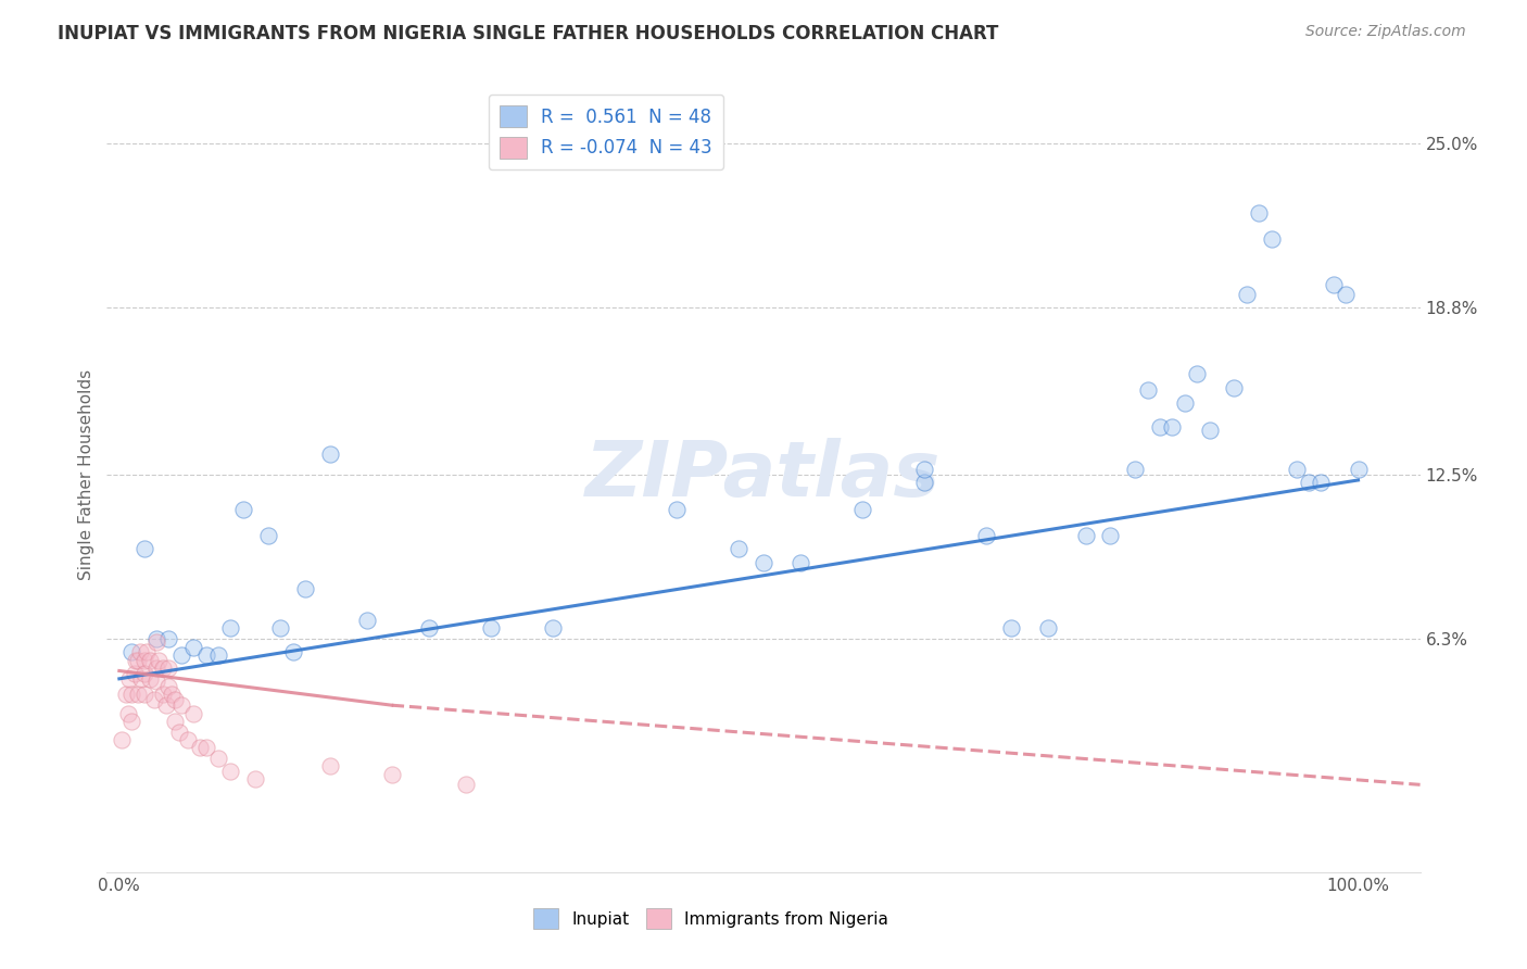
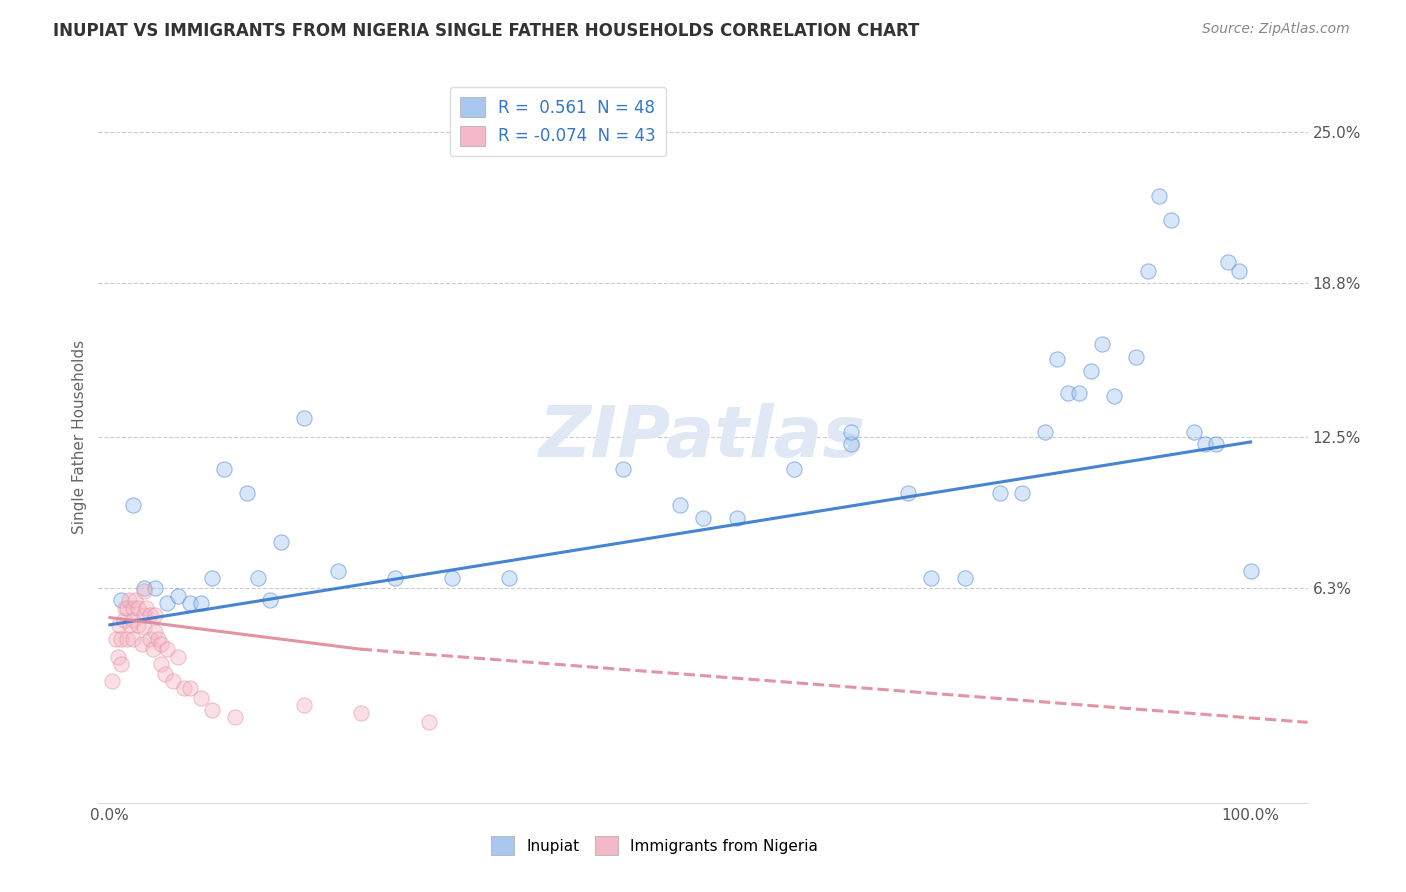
Inupiat/100.0%: 12.7% -> 7.0%
